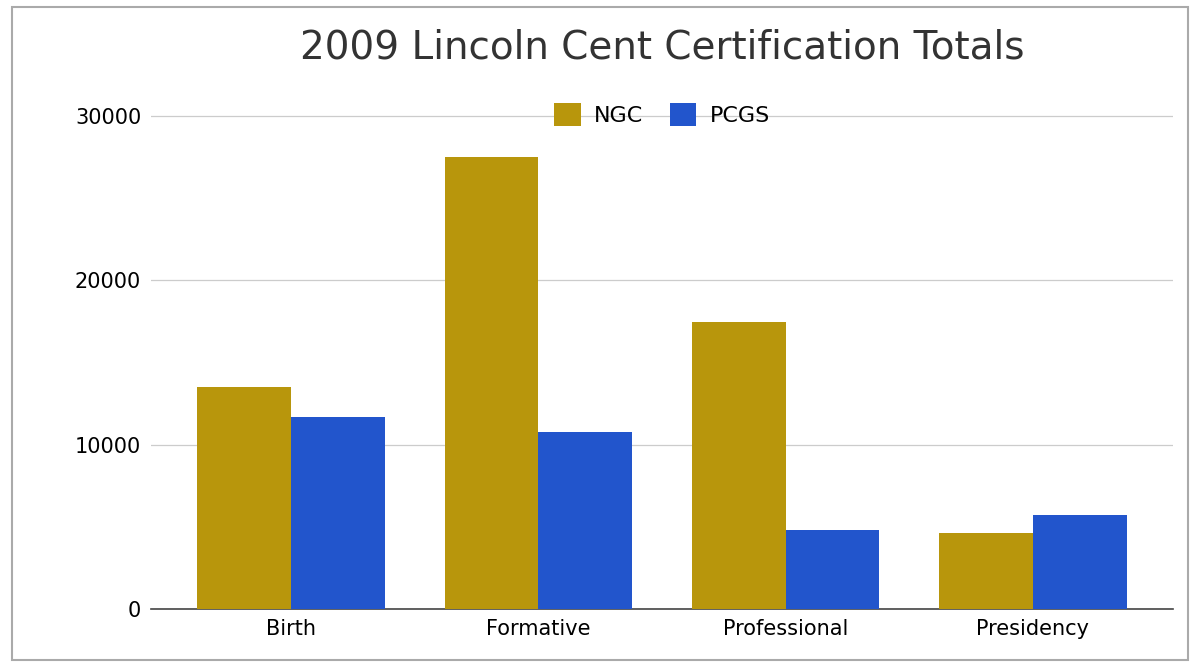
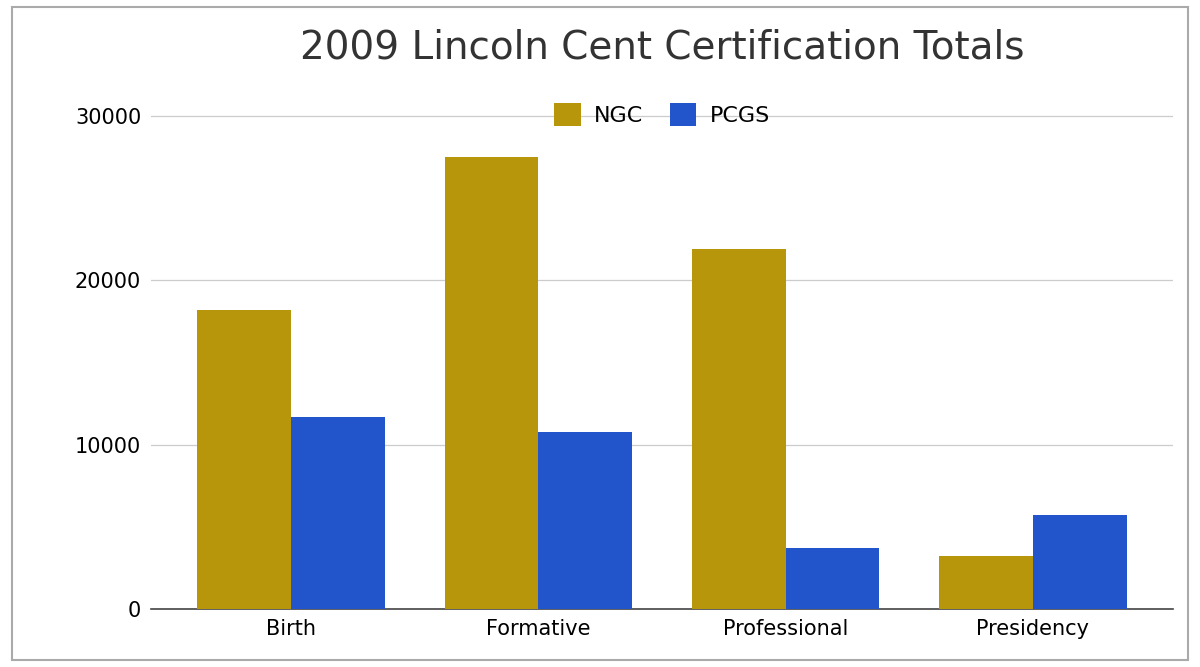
NGC/Birth: 13500 -> 18200
NGC/Professional: 17500 -> 21900
PCGS/Professional: 4800 -> 3700
NGC/Presidency: 4600 -> 3200
